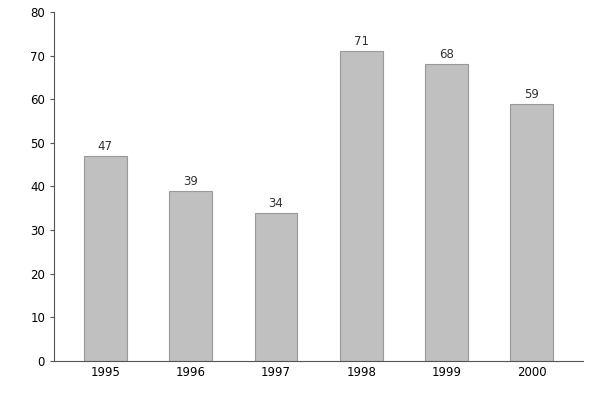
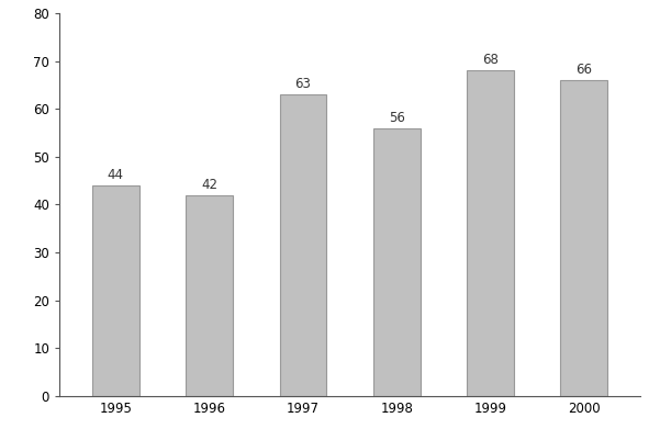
1995: 47 -> 44
1996: 39 -> 42
1997: 34 -> 63
1998: 71 -> 56
2000: 59 -> 66
